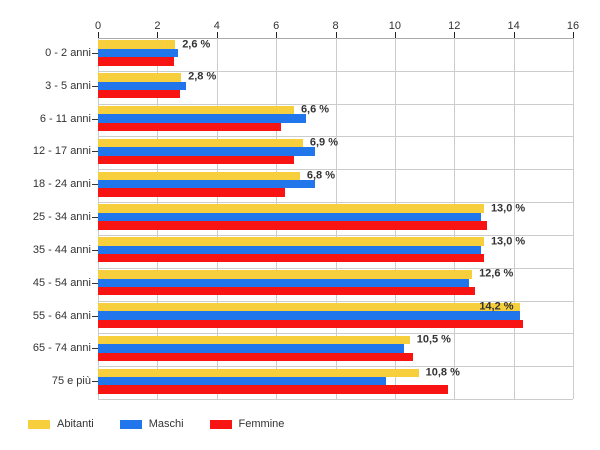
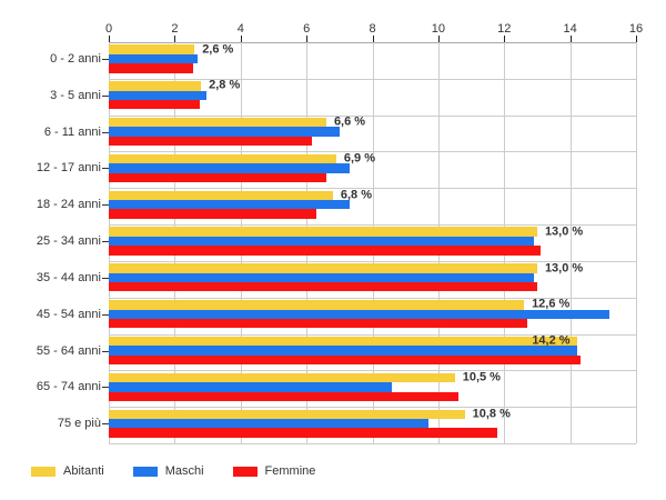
Maschi/45 - 54 anni: 12.5 -> 15.2
Maschi/65 - 74 anni: 10.3 -> 8.6
